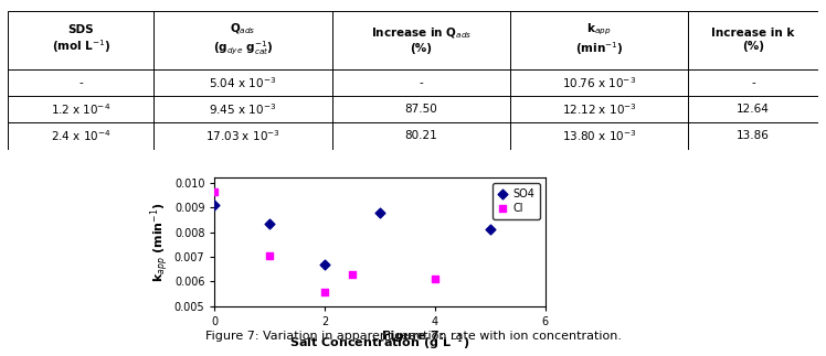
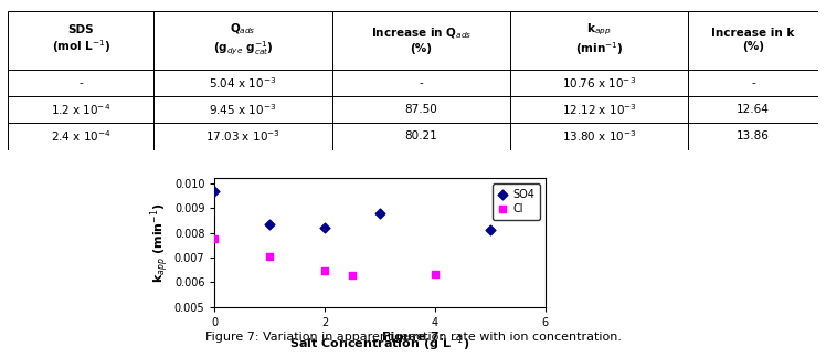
SO4/0: 0.00910 -> 0.00970
Cl/0: 0.00965 -> 0.00775
SO4/2: 0.00670 -> 0.00820
Cl/2: 0.00555 -> 0.00645
Cl/4: 0.00610 -> 0.00635
